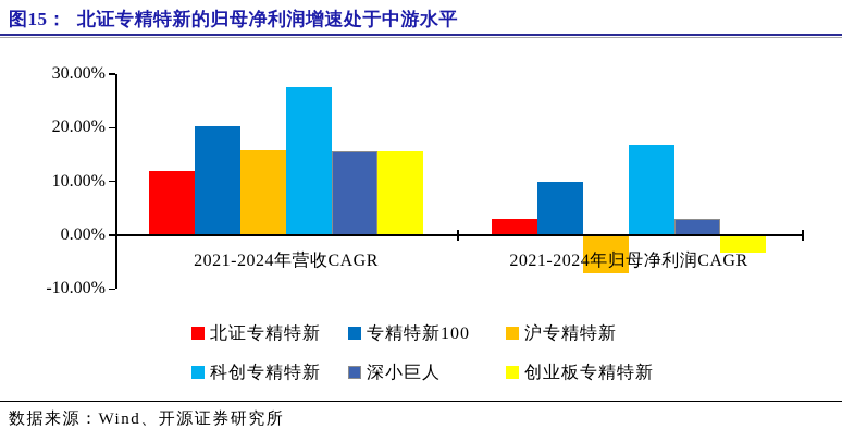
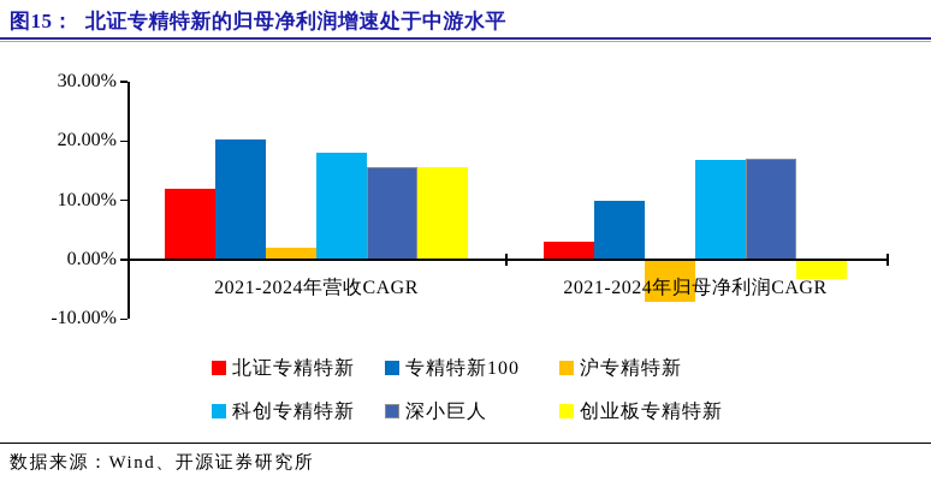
沪专精特新/2021-2024年营收CAGR: 16% -> 2%
科创专精特新/2021-2024年营收CAGR: 28% -> 18%
深小巨人/2021-2024年归母净利润CAGR: 3% -> 17%
